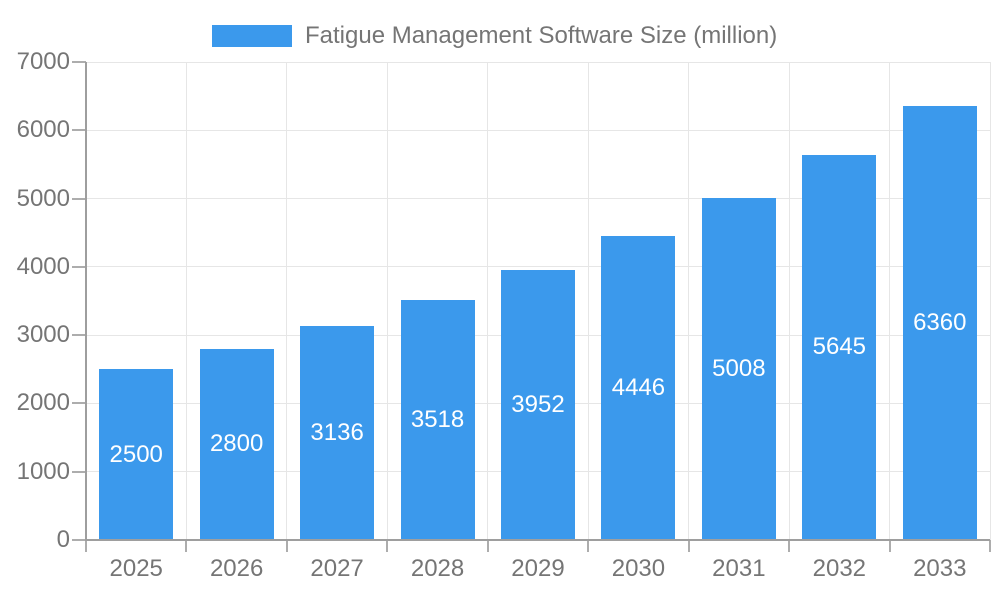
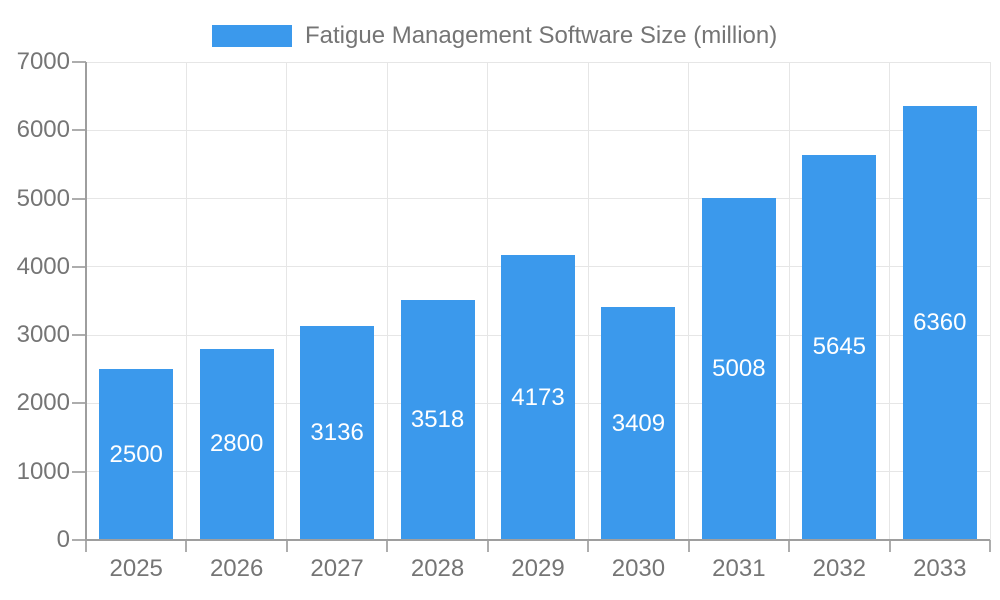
2029: 3952 -> 4173
2030: 4446 -> 3409
